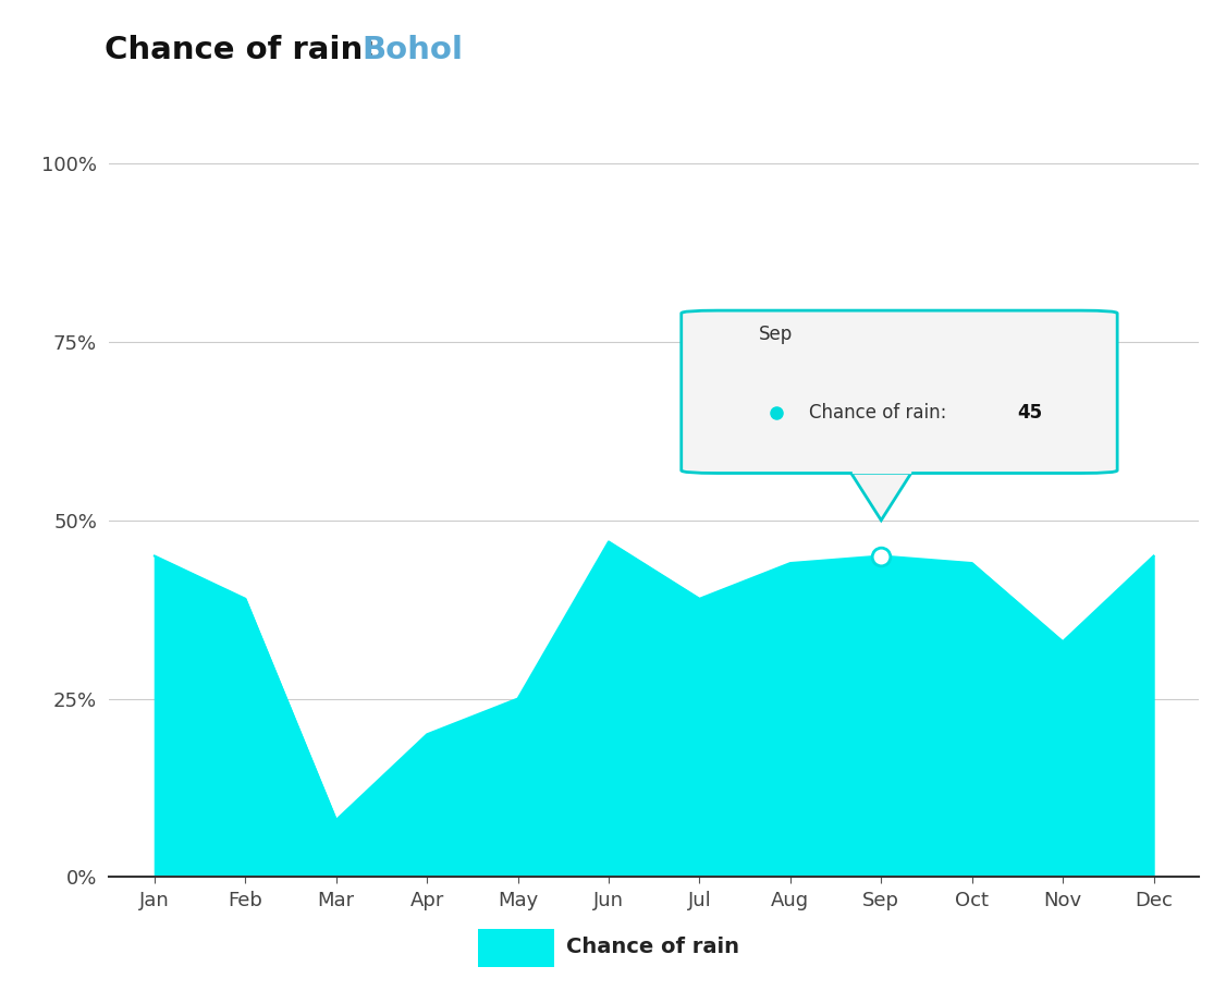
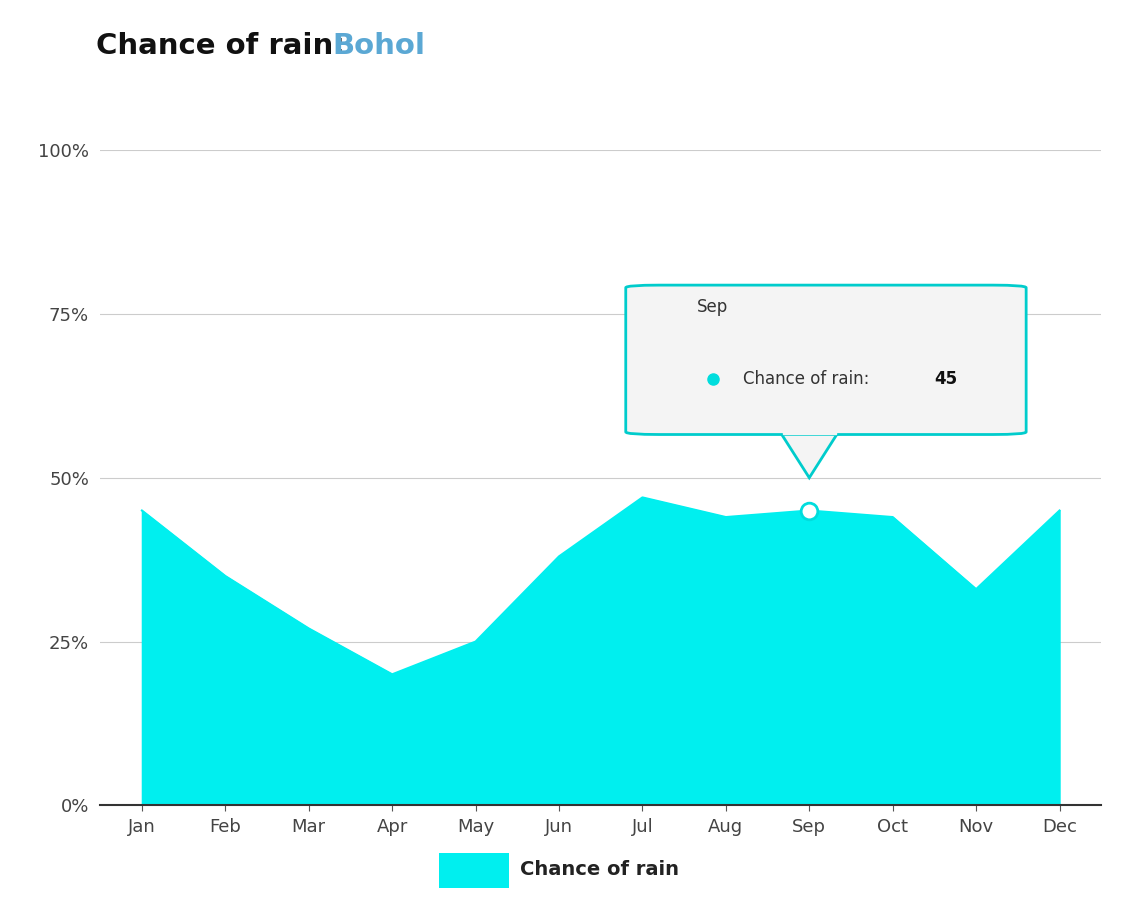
Feb: 39% -> 35%
Mar: 8% -> 27%
Jun: 47% -> 38%
Jul: 39% -> 47%
